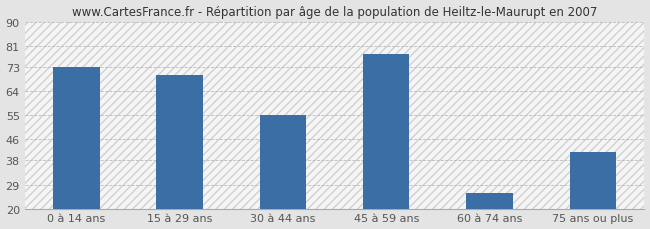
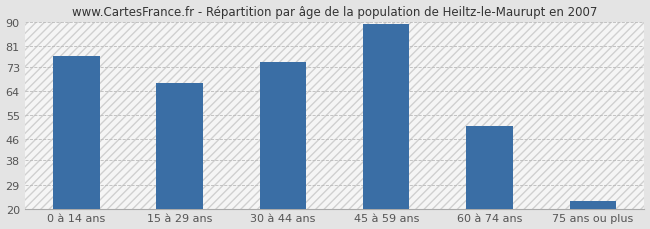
0 à 14 ans: 73 -> 77
15 à 29 ans: 70 -> 67
30 à 44 ans: 55 -> 75
45 à 59 ans: 78 -> 89
60 à 74 ans: 26 -> 51
75 ans ou plus: 41 -> 23
